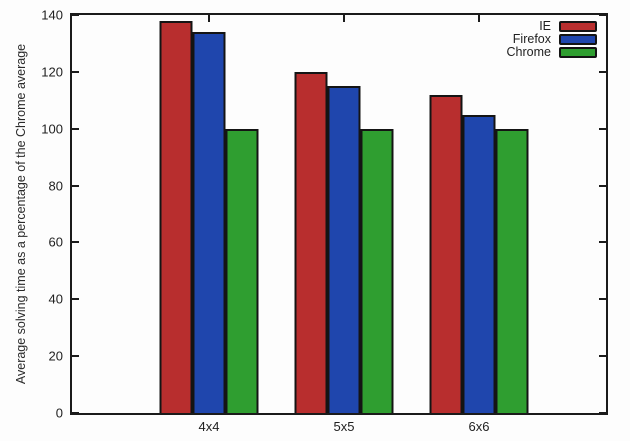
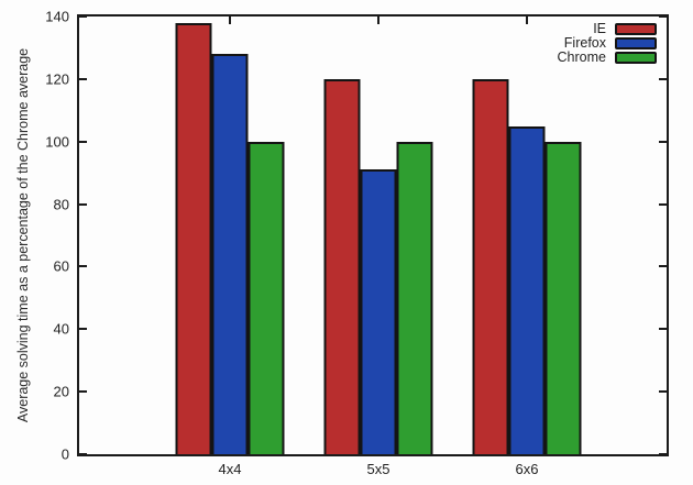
Firefox/4x4: 134 -> 128
Firefox/5x5: 115 -> 91
IE/6x6: 112 -> 120
